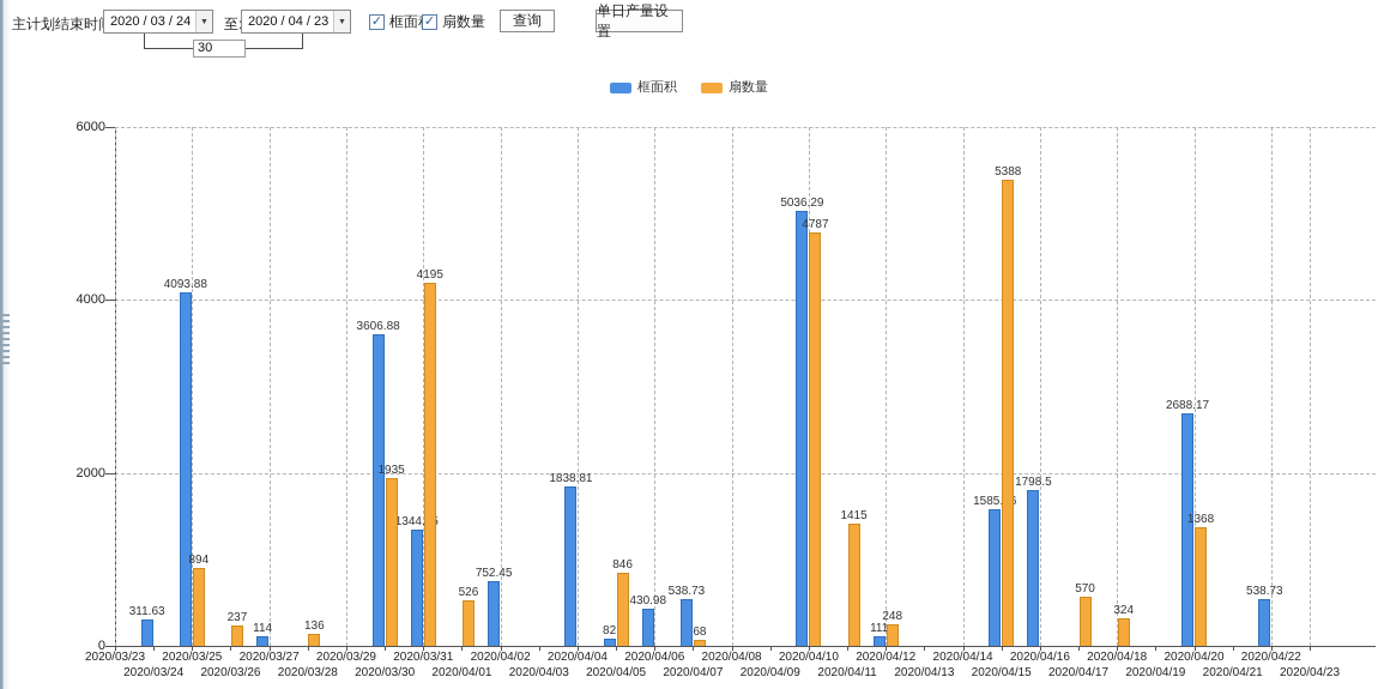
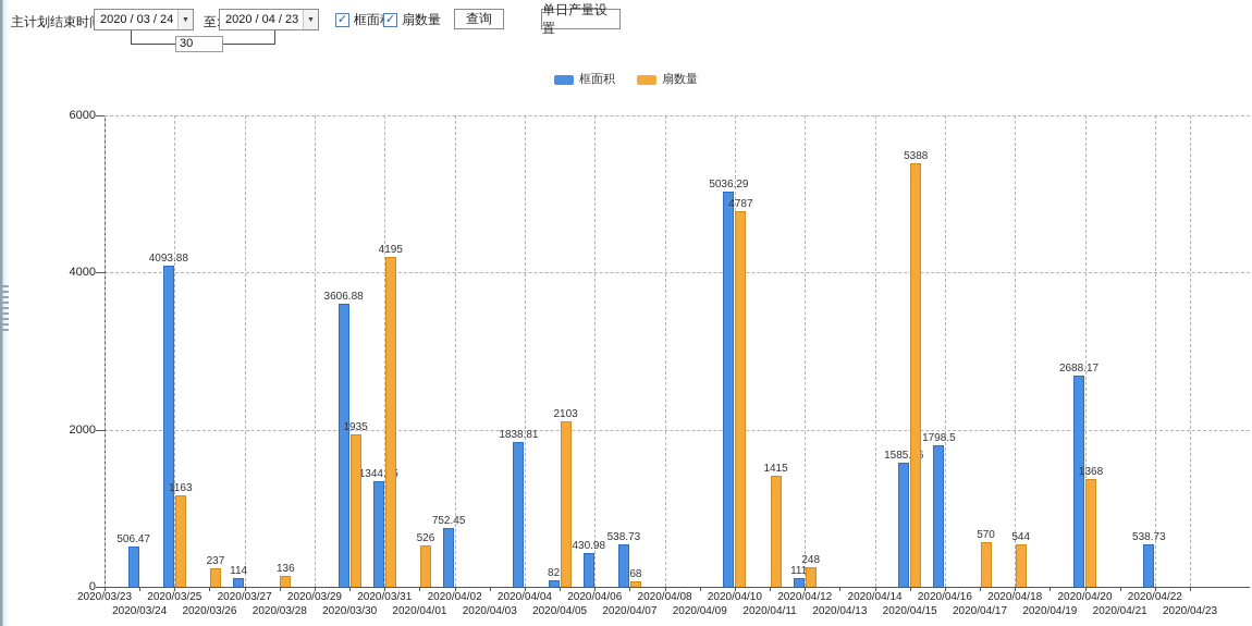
框面积/2020/03/24: 311.63 -> 506.47
扇数量/2020/03/25: 894 -> 1163
扇数量/2020/04/05: 846 -> 2103
扇数量/2020/04/18: 324 -> 544
